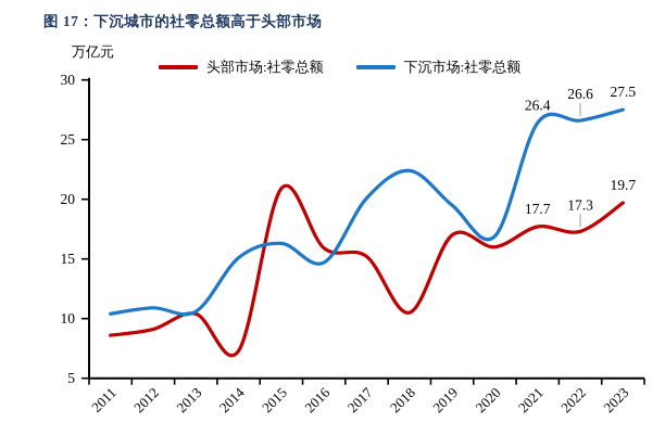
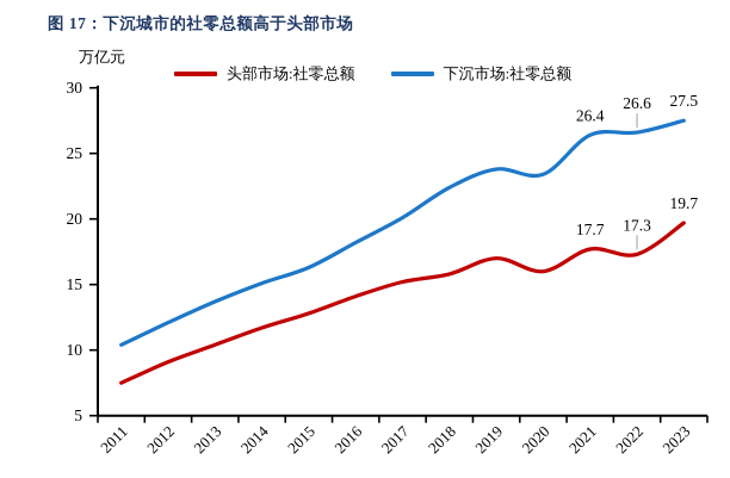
头部市场:社零总额/2011: 8.6 -> 7.5
下沉市场:社零总额/2012: 10.9 -> 12.1
下沉市场:社零总额/2013: 10.6 -> 13.7
头部市场:社零总额/2014: 7.3 -> 11.7
头部市场:社零总额/2015: 20.9 -> 12.8
头部市场:社零总额/2016: 15.9 -> 14.1
下沉市场:社零总额/2016: 14.7 -> 18.2
头部市场:社零总额/2018: 10.5 -> 15.8
下沉市场:社零总额/2019: 19.5 -> 23.8
下沉市场:社零总额/2020: 16.9 -> 23.4
